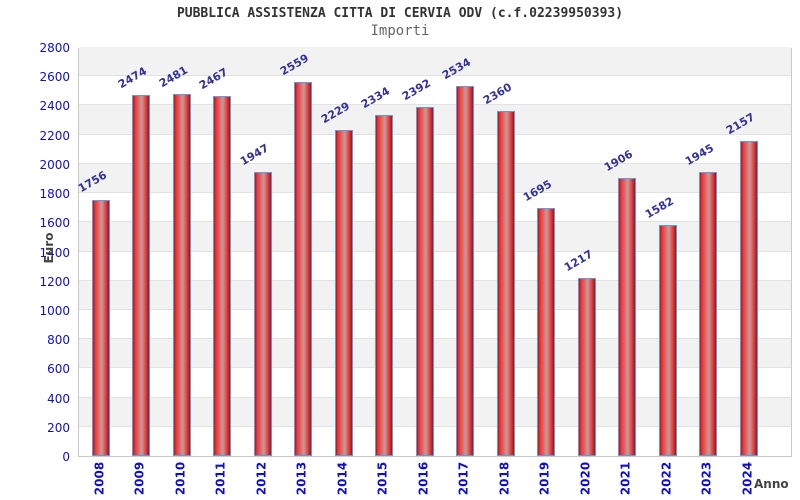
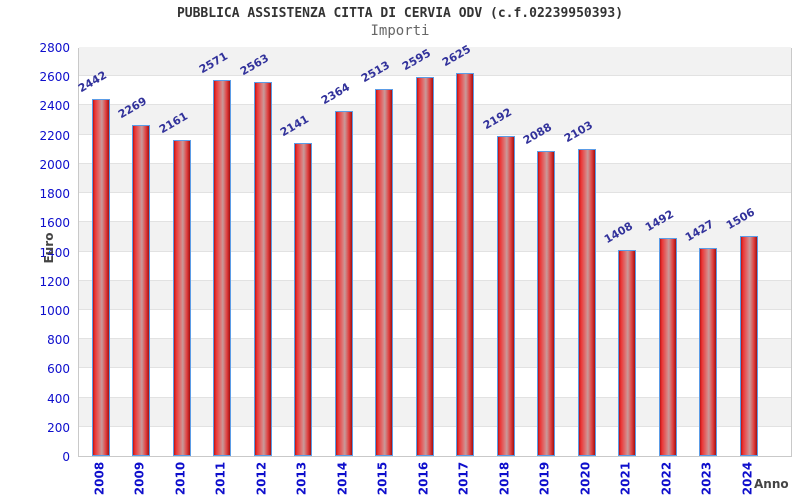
2008: 1756 -> 2442
2009: 2474 -> 2269
2010: 2481 -> 2161
2011: 2467 -> 2571
2012: 1947 -> 2563
2013: 2559 -> 2141
2014: 2229 -> 2364
2015: 2334 -> 2513
2016: 2392 -> 2595
2017: 2534 -> 2625
2018: 2360 -> 2192
2019: 1695 -> 2088
2020: 1217 -> 2103
2021: 1906 -> 1408
2022: 1582 -> 1492
2023: 1945 -> 1427
2024: 2157 -> 1506
